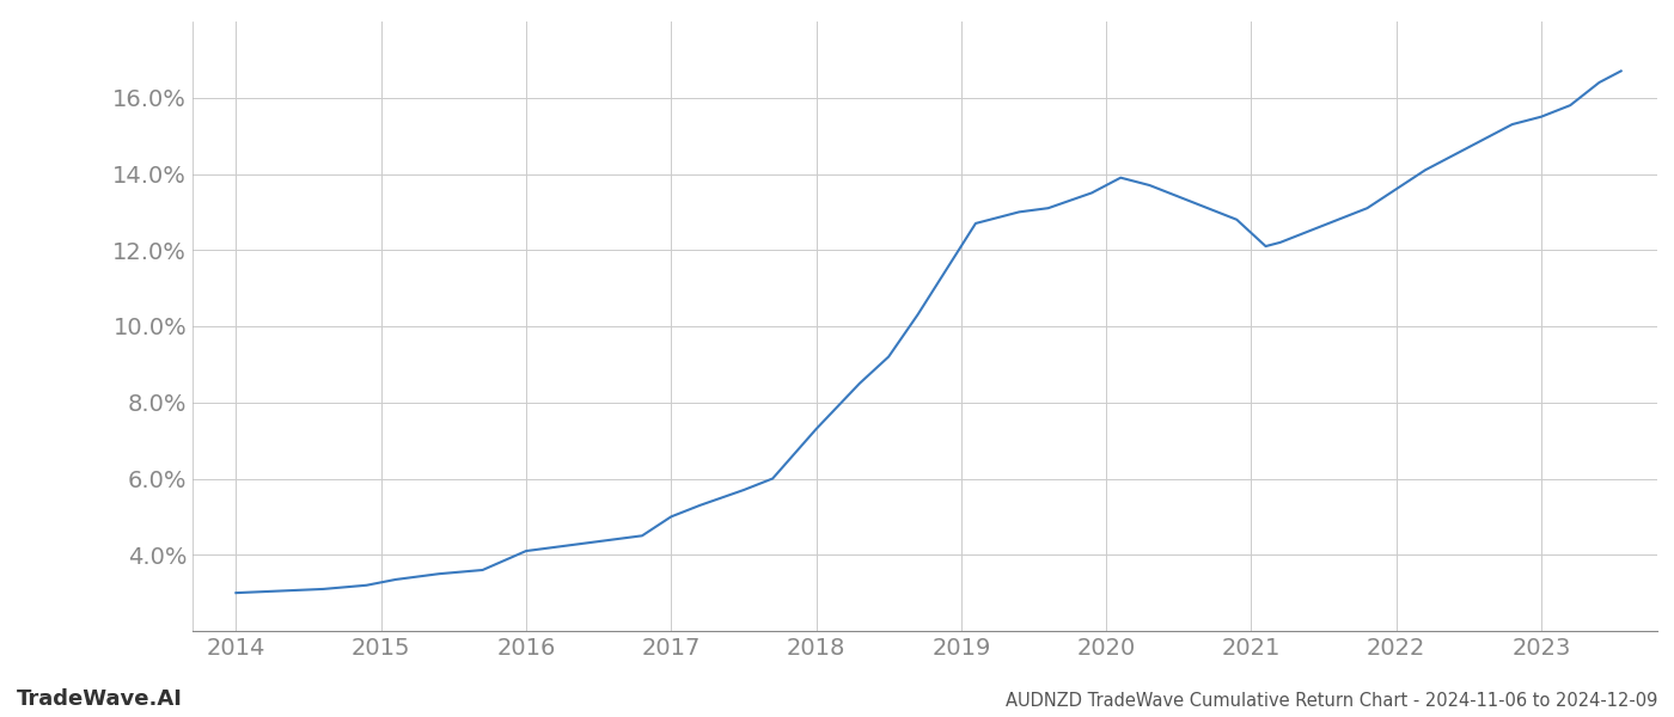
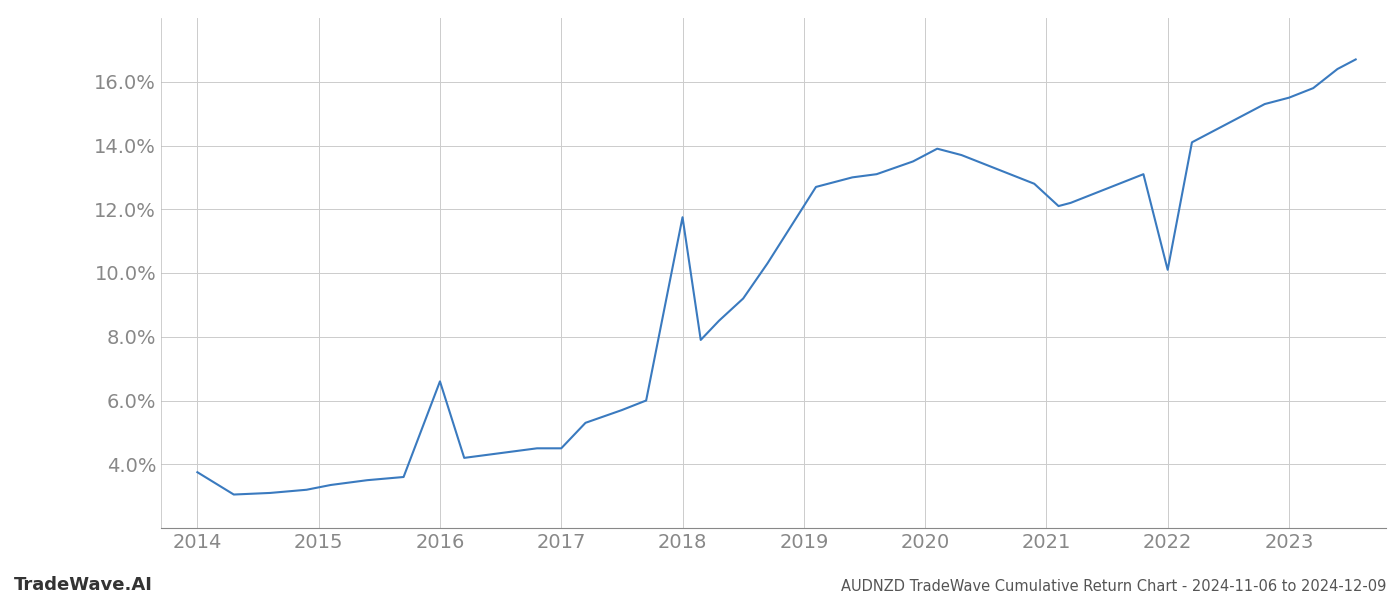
2014: 3.00% -> 3.75%
2016: 4.10% -> 6.60%
2017: 5.00% -> 4.50%
2018: 7.30% -> 11.75%
2022: 13.60% -> 10.10%
